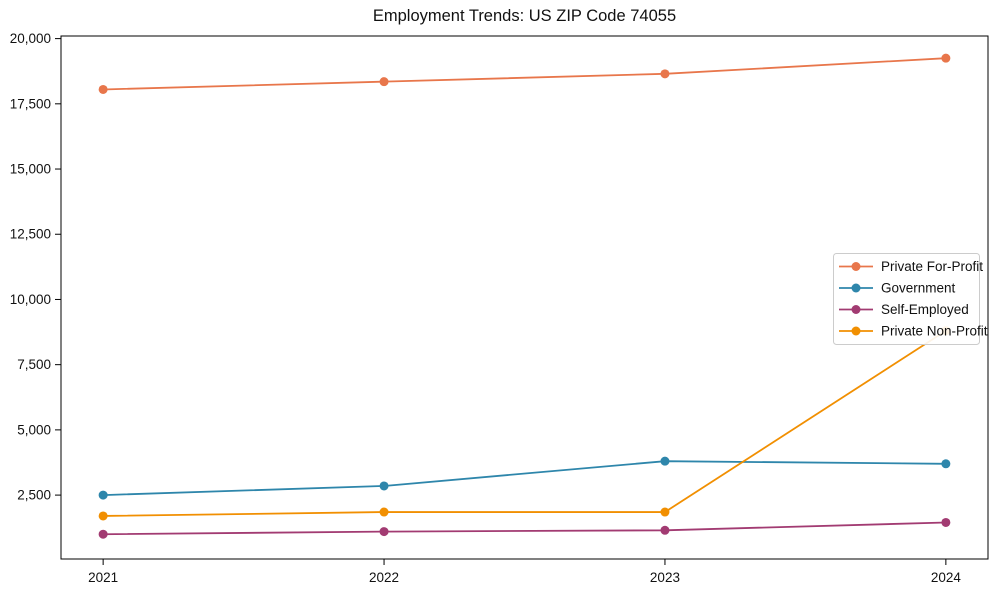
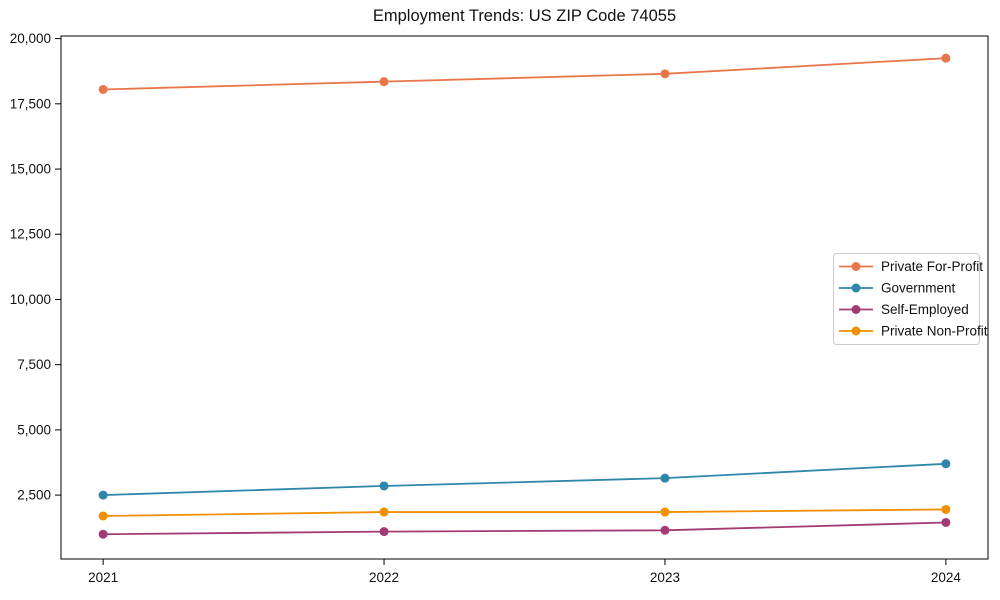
Government/2023: 3800 -> 3200
Private Non-Profit/2024: 8800 -> 2000
